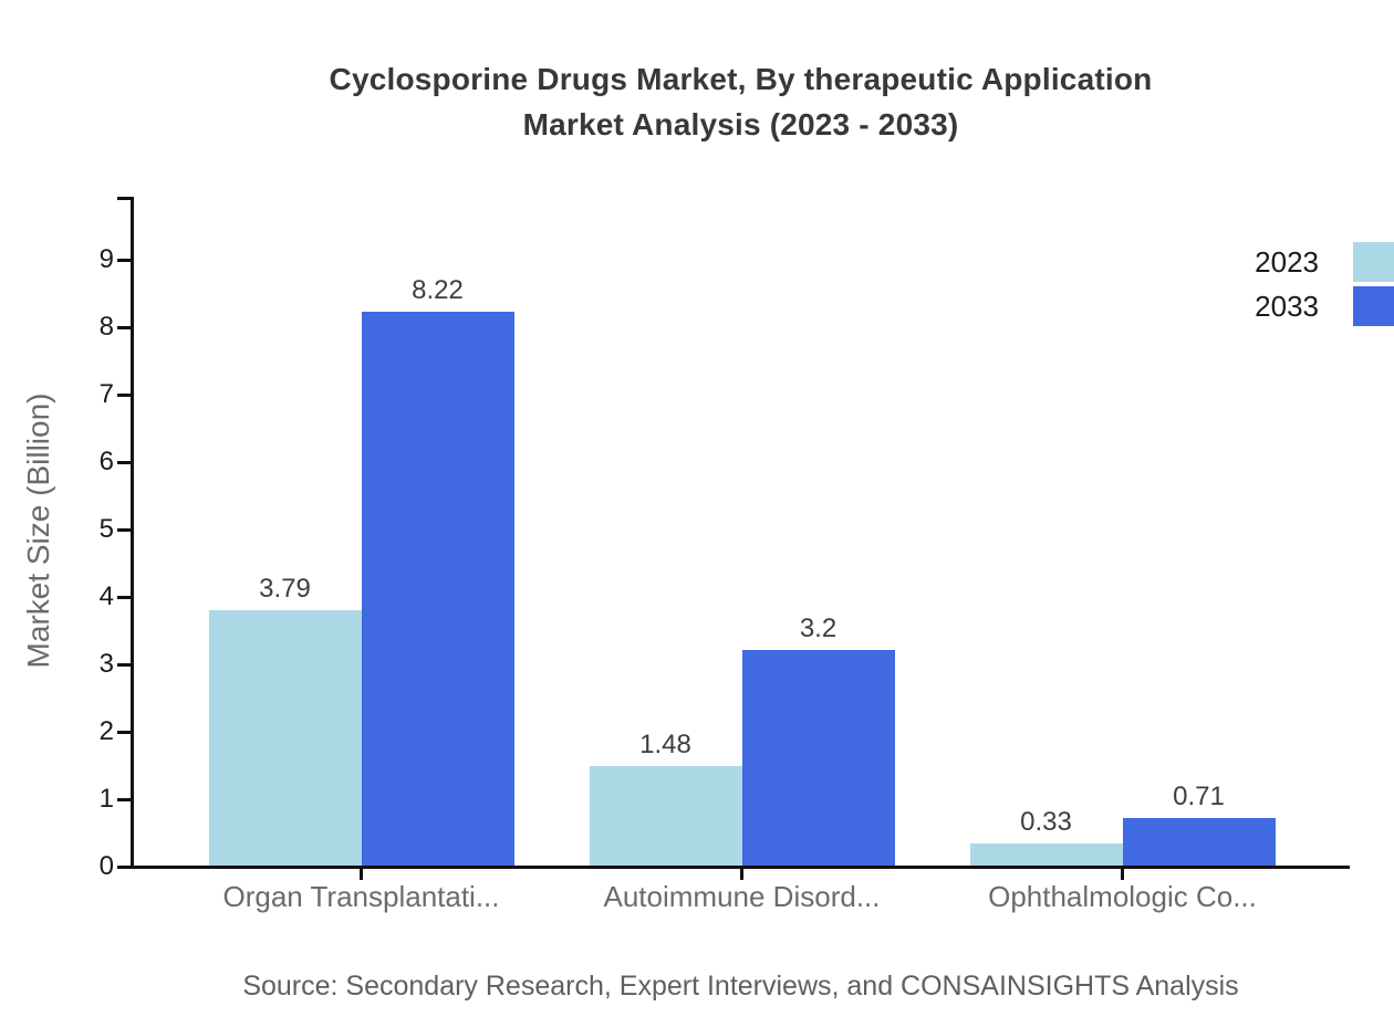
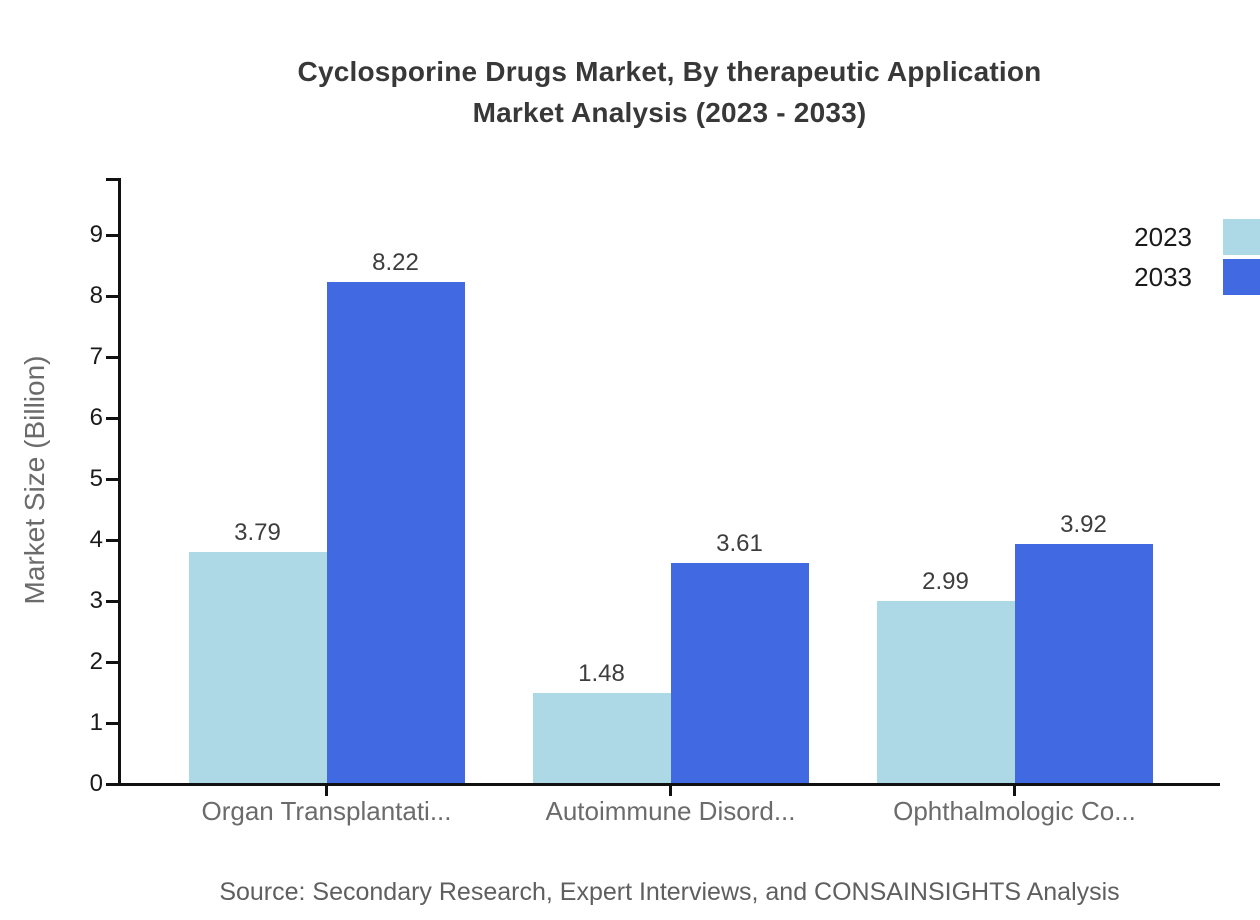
2033/Autoimmune Disord...: 3.2 -> 3.61
2023/Ophthalmologic Co...: 0.33 -> 2.99
2033/Ophthalmologic Co...: 0.71 -> 3.92
